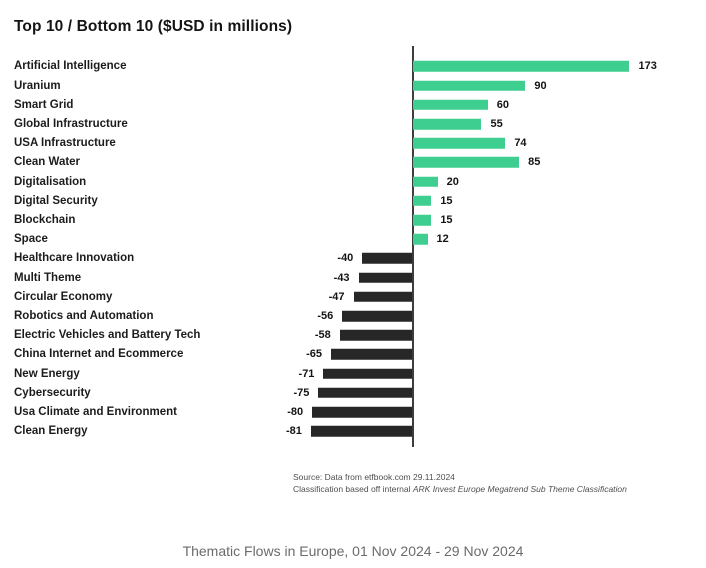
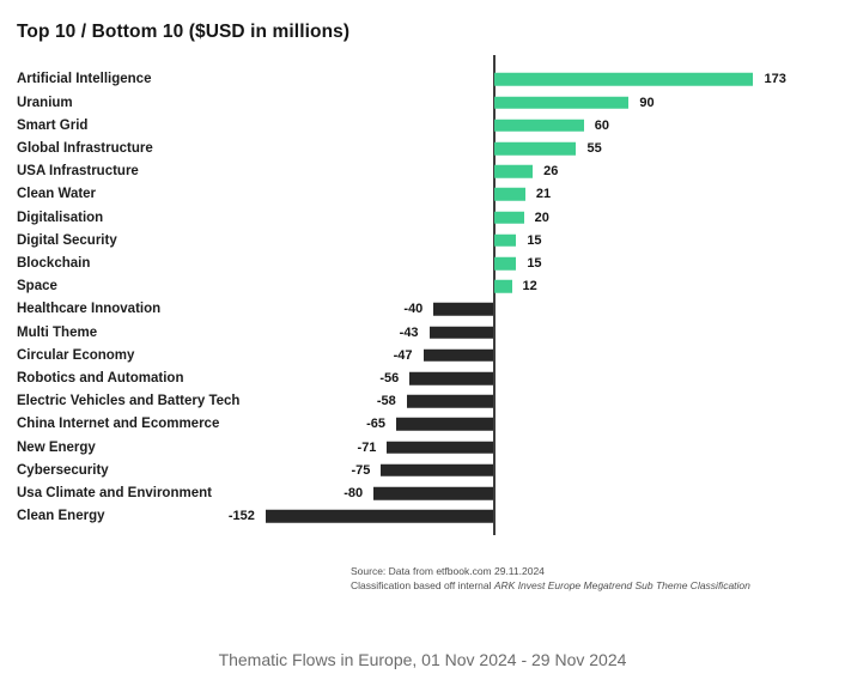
USA Infrastructure: 74 -> 26
Clean Water: 85 -> 21
Clean Energy: -81 -> -152
